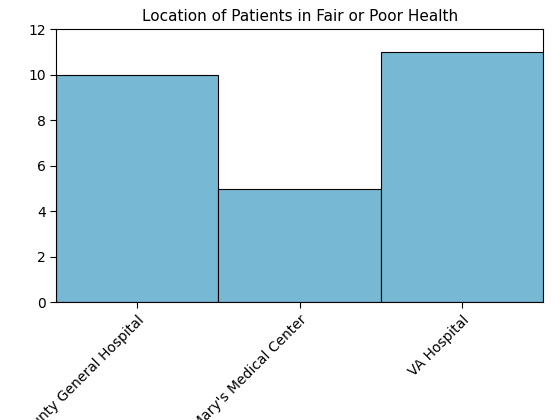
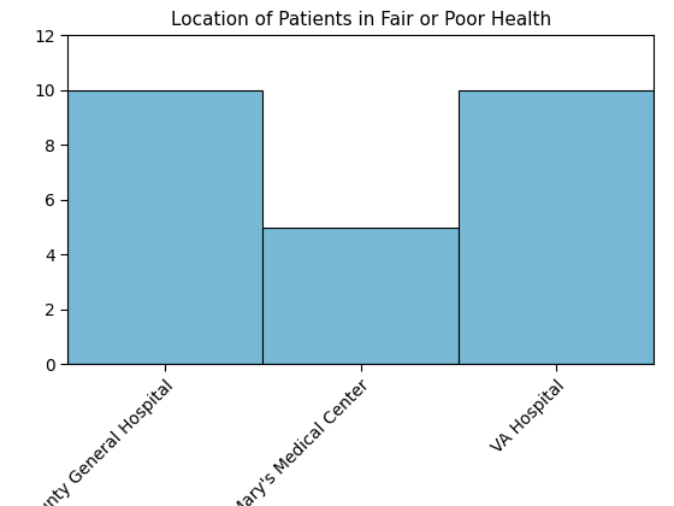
VA Hospital: 11 -> 10
